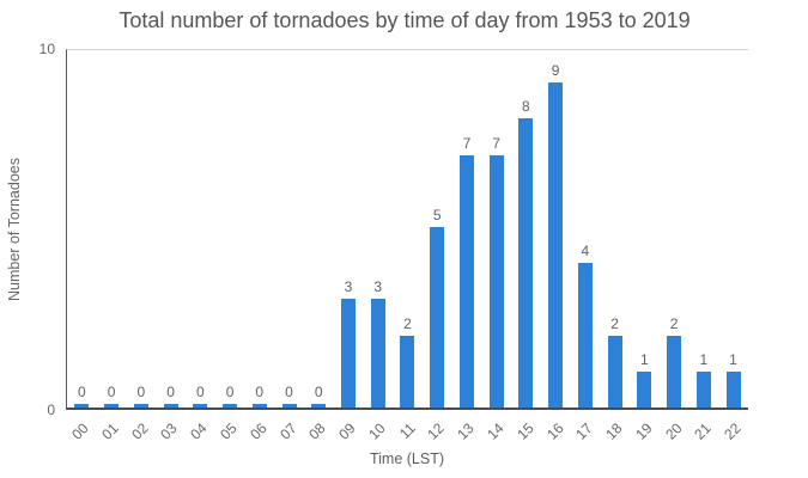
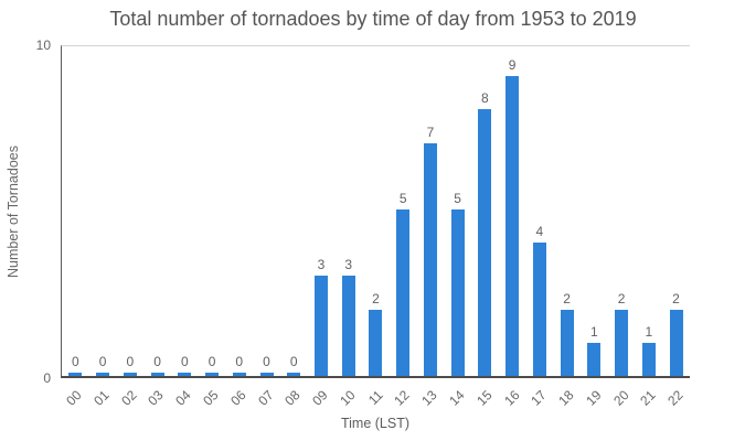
14: 7 -> 5
22: 1 -> 2
